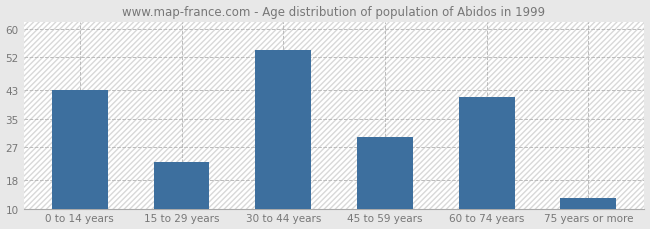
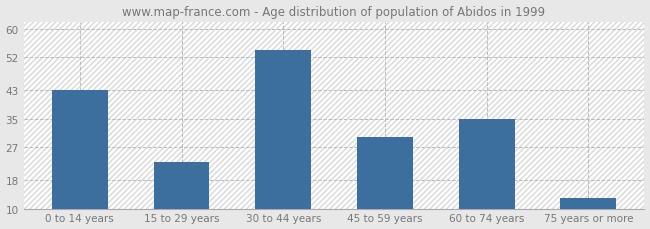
60 to 74 years: 41 -> 35
